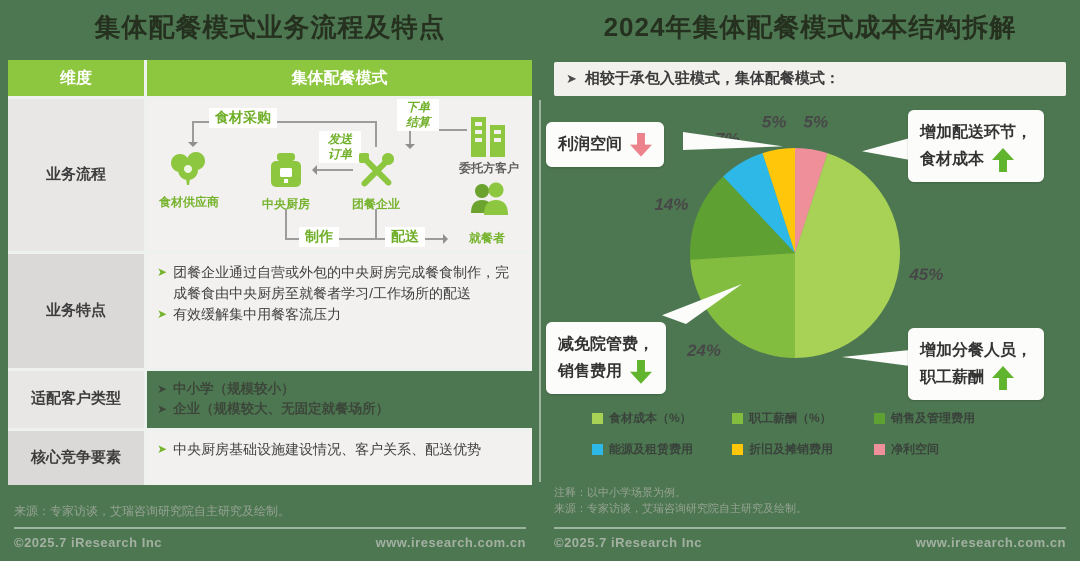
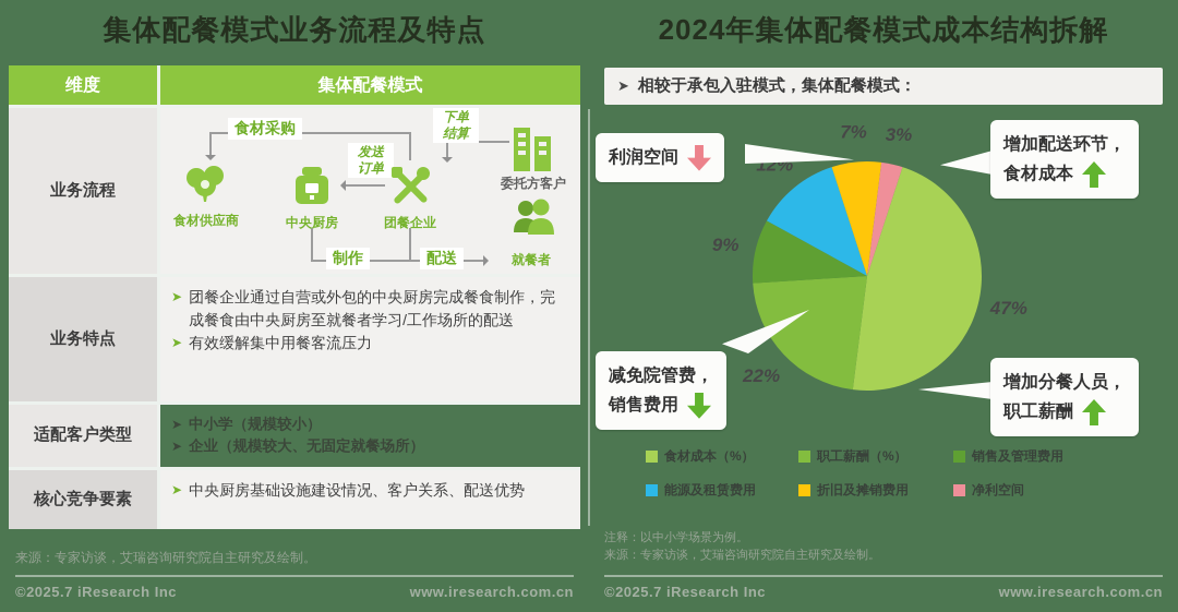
食材成本（%）: 45% -> 47%
职工薪酬（%）: 24% -> 22%
销售及管理费用: 14% -> 9%
能源及租赁费用: 7% -> 12%
折旧及摊销费用: 5% -> 7%
净利空间: 5% -> 3%
